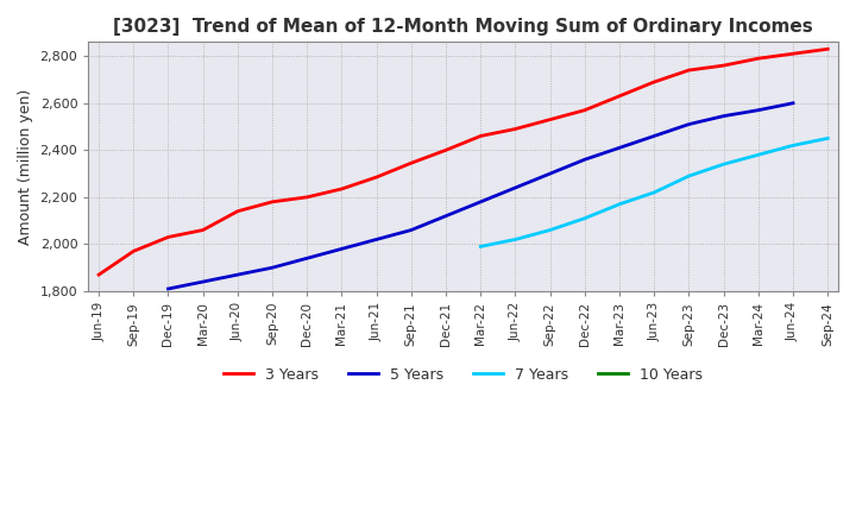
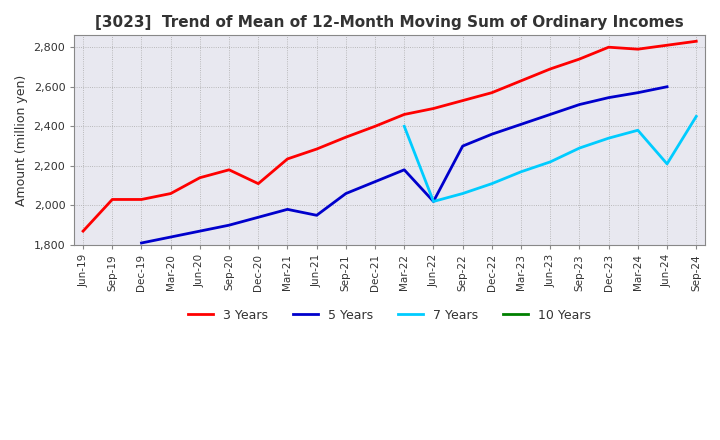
3 Years/Sep-19: 1,970 -> 2,030
3 Years/Dec-20: 2,200 -> 2,110
5 Years/Jun-21: 2,020 -> 1,950
7 Years/Mar-22: 1,990 -> 2,400
5 Years/Jun-22: 2,240 -> 2,020
3 Years/Dec-23: 2,760 -> 2,800
7 Years/Jun-24: 2,420 -> 2,210
